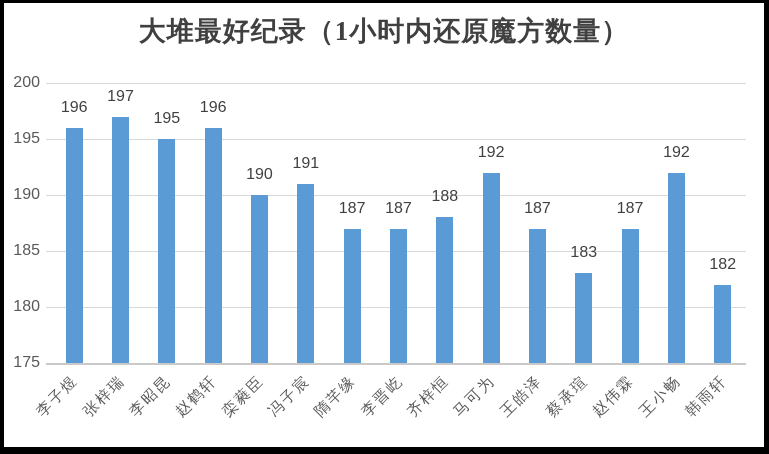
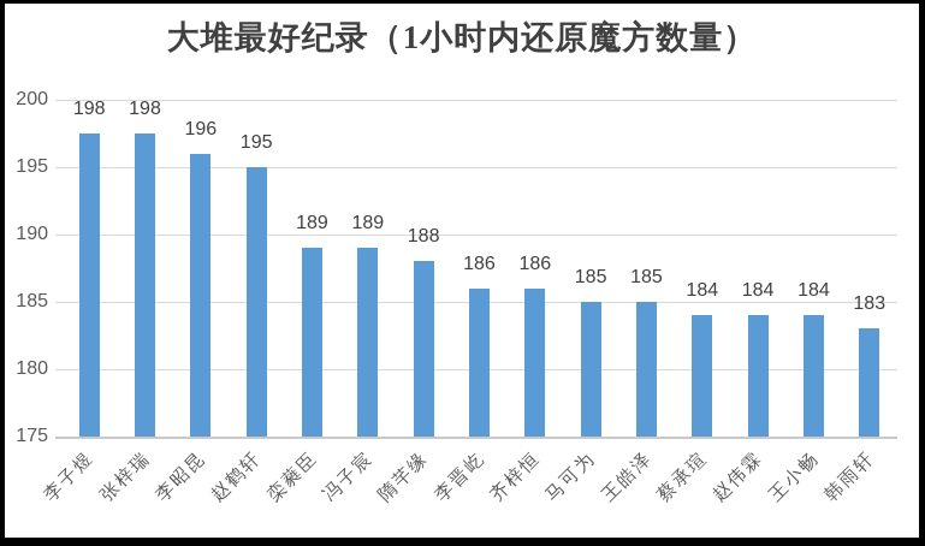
李子煜: 196 -> 198
张梓瑞: 197 -> 198
李昭昆: 195 -> 196
赵鹤轩: 196 -> 195
栾蕤臣: 190 -> 189
冯子宸: 191 -> 189
隋芊缘: 187 -> 188
李晋屹: 187 -> 186
齐梓恒: 188 -> 186
马可为: 192 -> 185
王皓泽: 187 -> 185
蔡承瑄: 183 -> 184
赵伟霖: 187 -> 184
王小畅: 192 -> 184
韩雨轩: 182 -> 183
